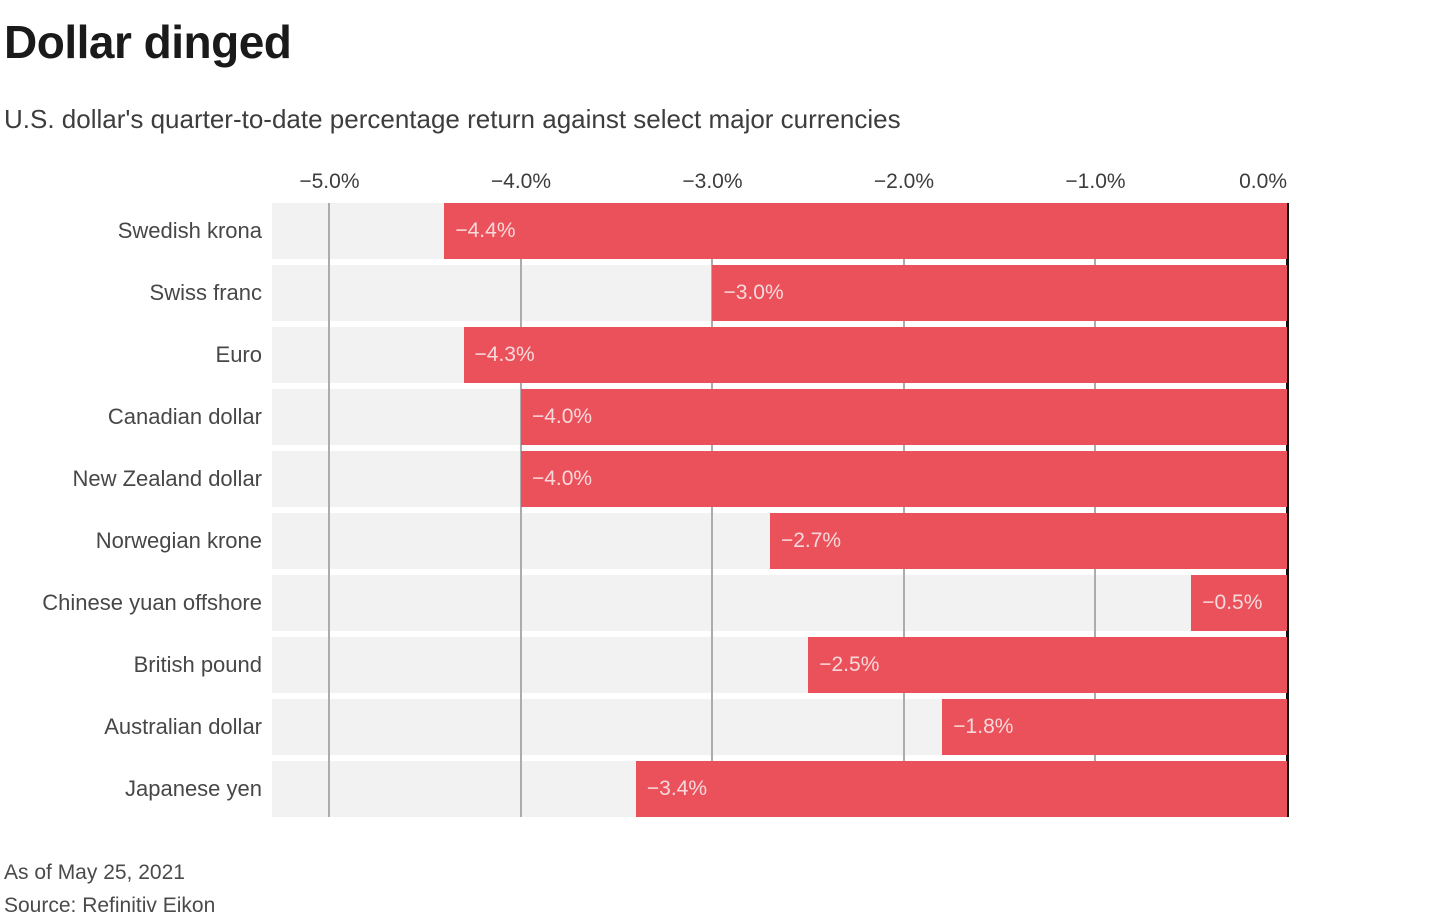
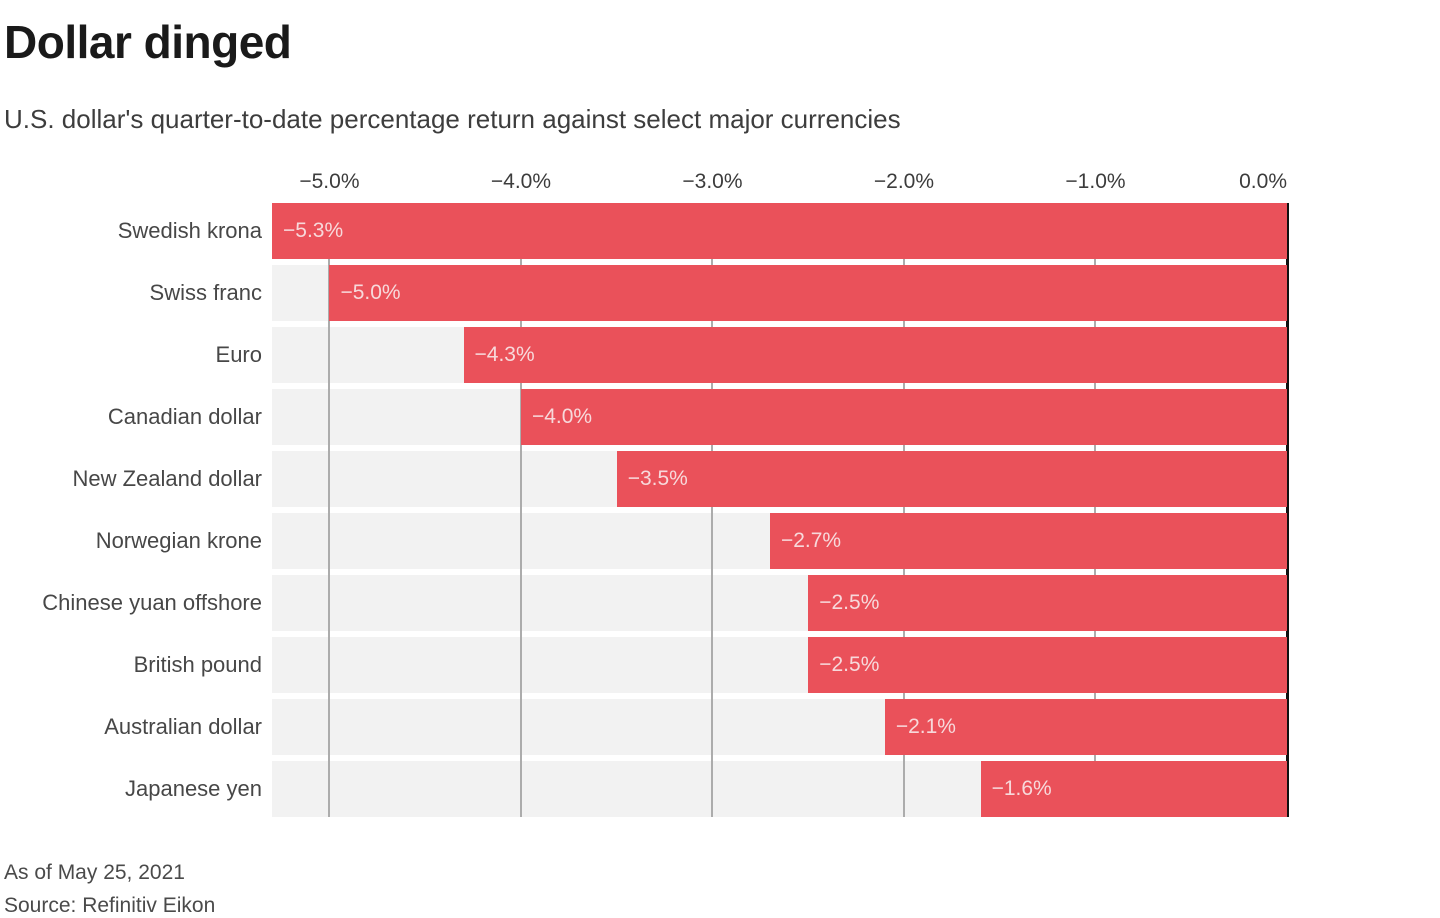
Swedish krona: −4.4% -> −5.3%
Swiss franc: −3.0% -> −5.0%
New Zealand dollar: −4.0% -> −3.5%
Chinese yuan offshore: −0.5% -> −2.5%
Australian dollar: −1.8% -> −2.1%
Japanese yen: −3.4% -> −1.6%
